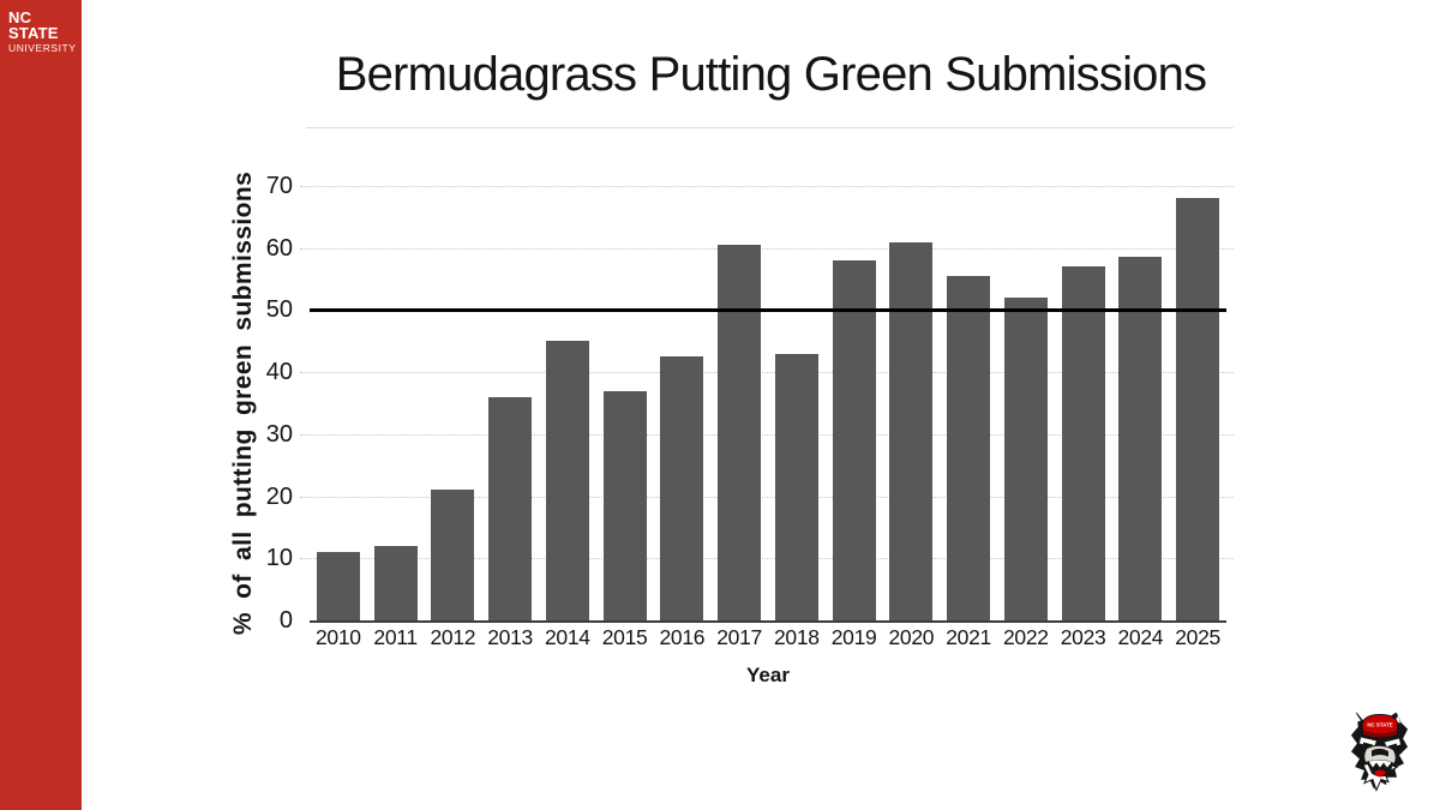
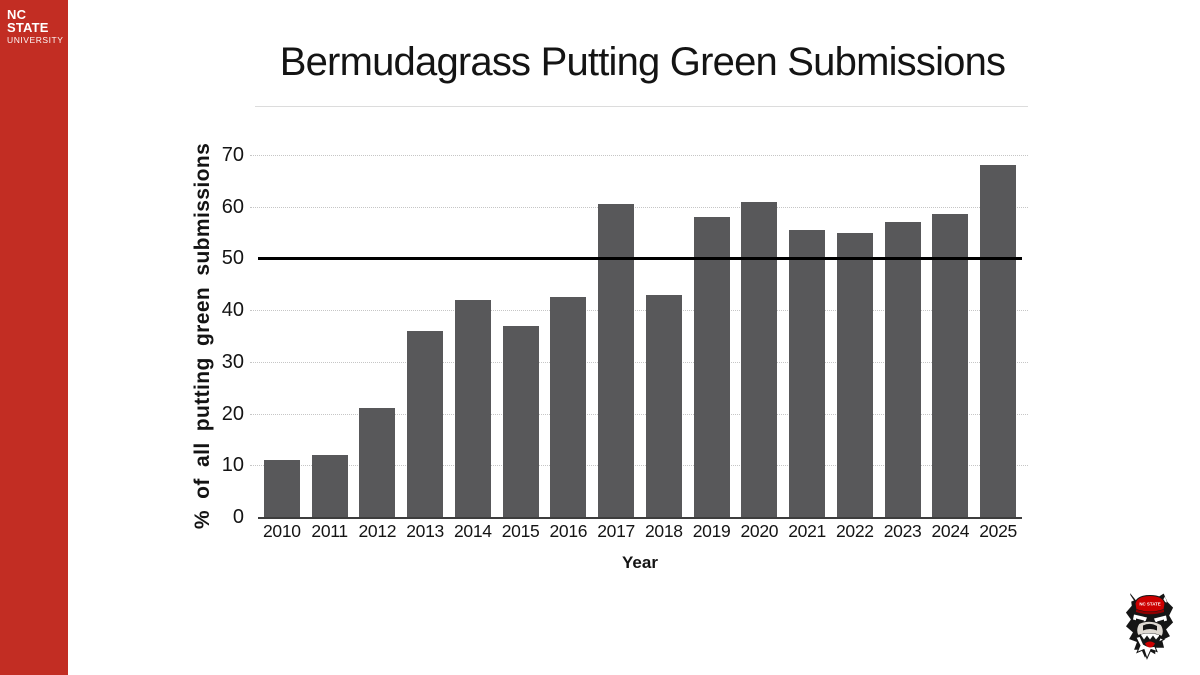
2014: 45 -> 42
2022: 52 -> 55
